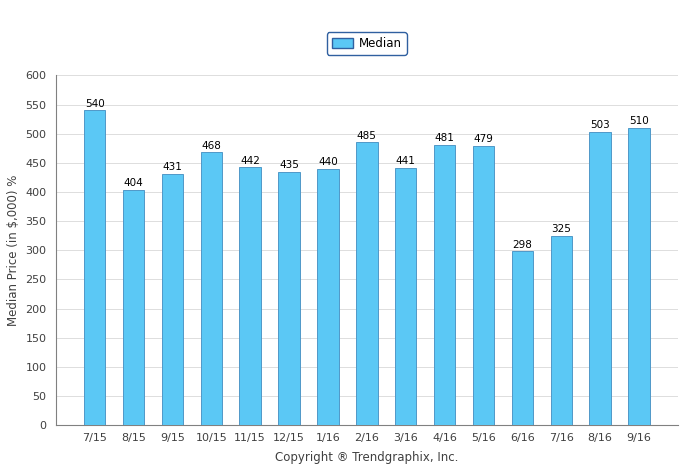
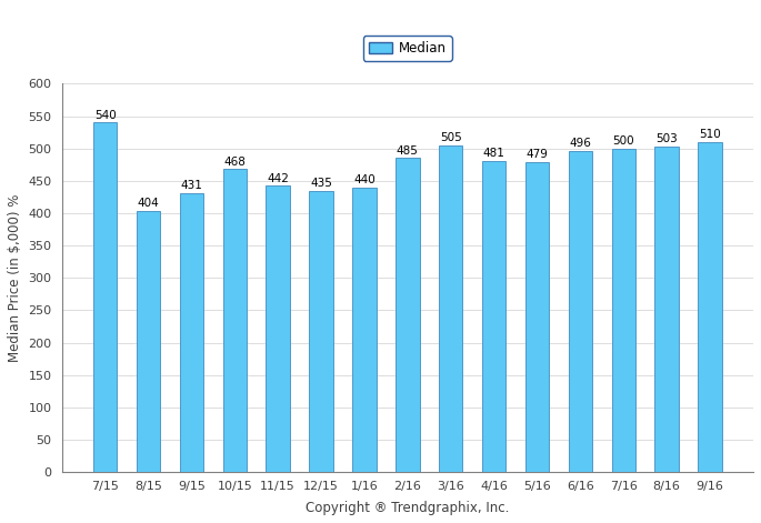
3/16: 441 -> 505
6/16: 298 -> 496
7/16: 325 -> 500
